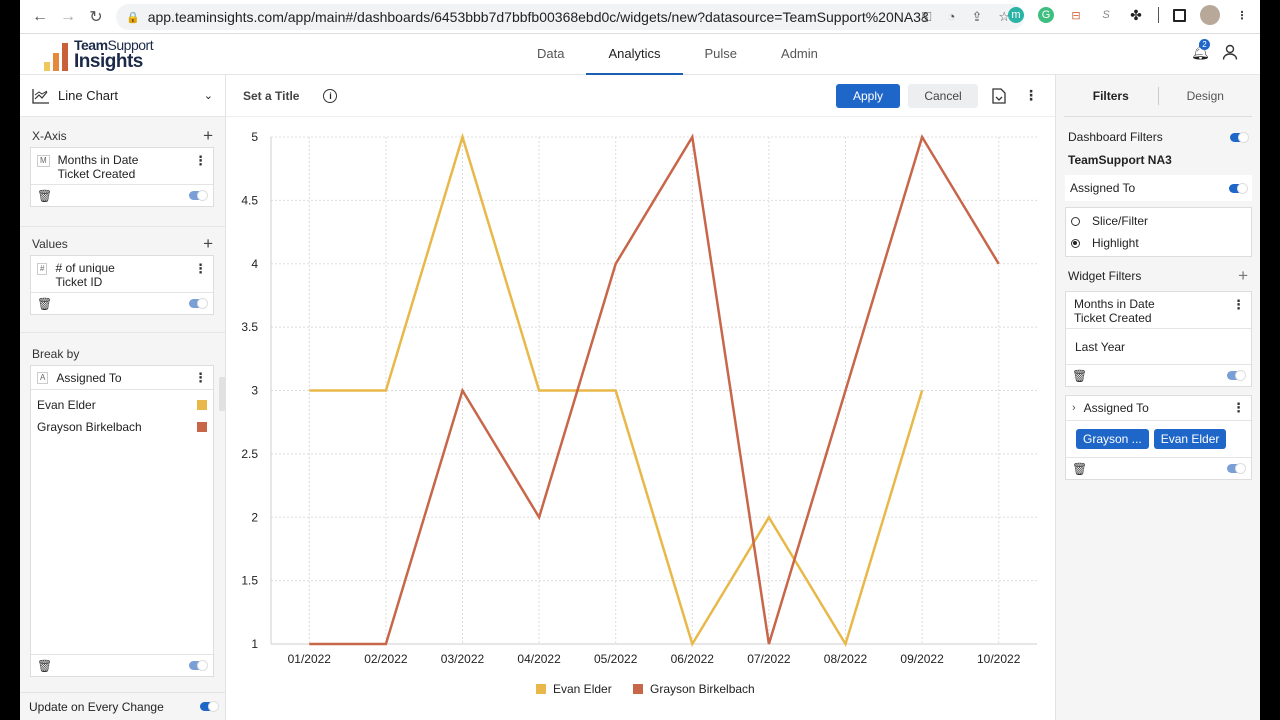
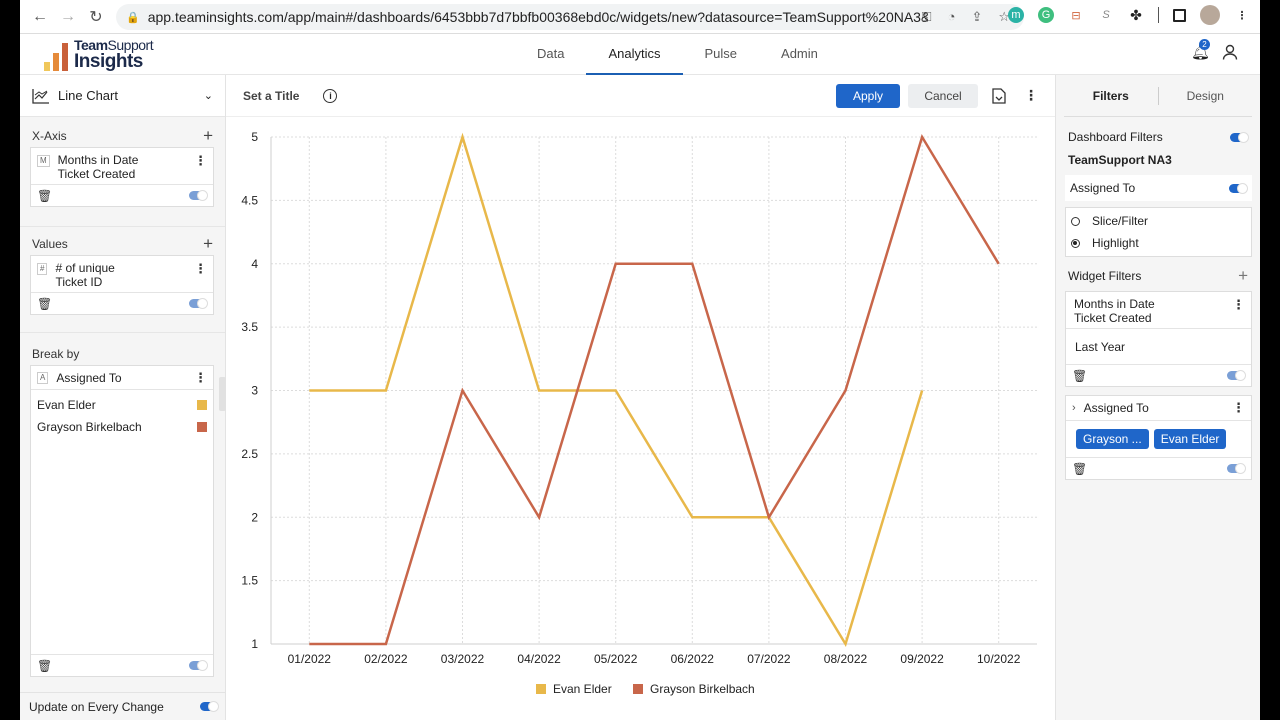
Evan Elder/06/2022: 1 -> 2
Grayson Birkelbach/06/2022: 5 -> 4
Grayson Birkelbach/07/2022: 1 -> 2
